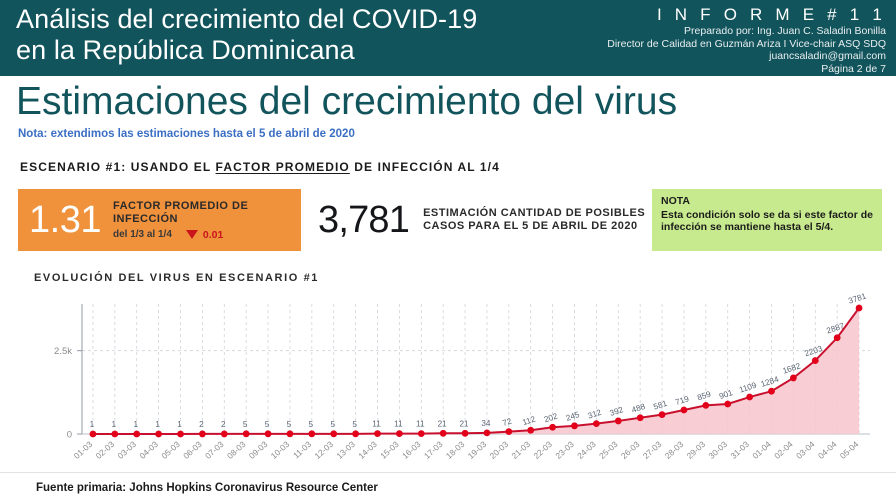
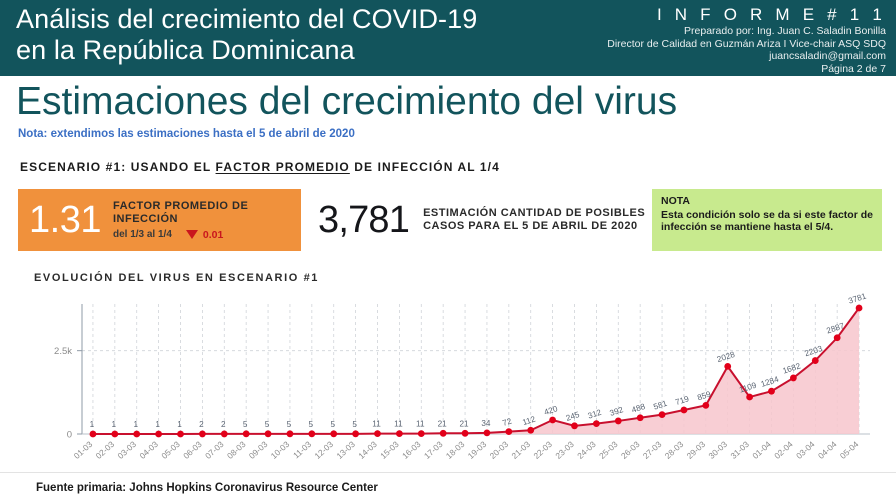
22-03: 202 -> 420
30-03: 901 -> 2028
